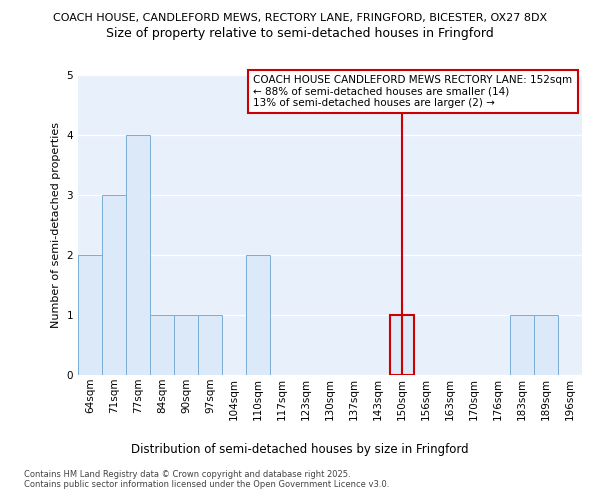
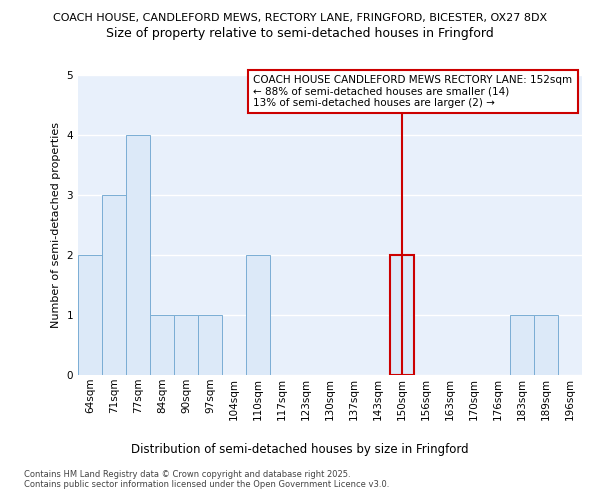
150sqm: 1 -> 2
